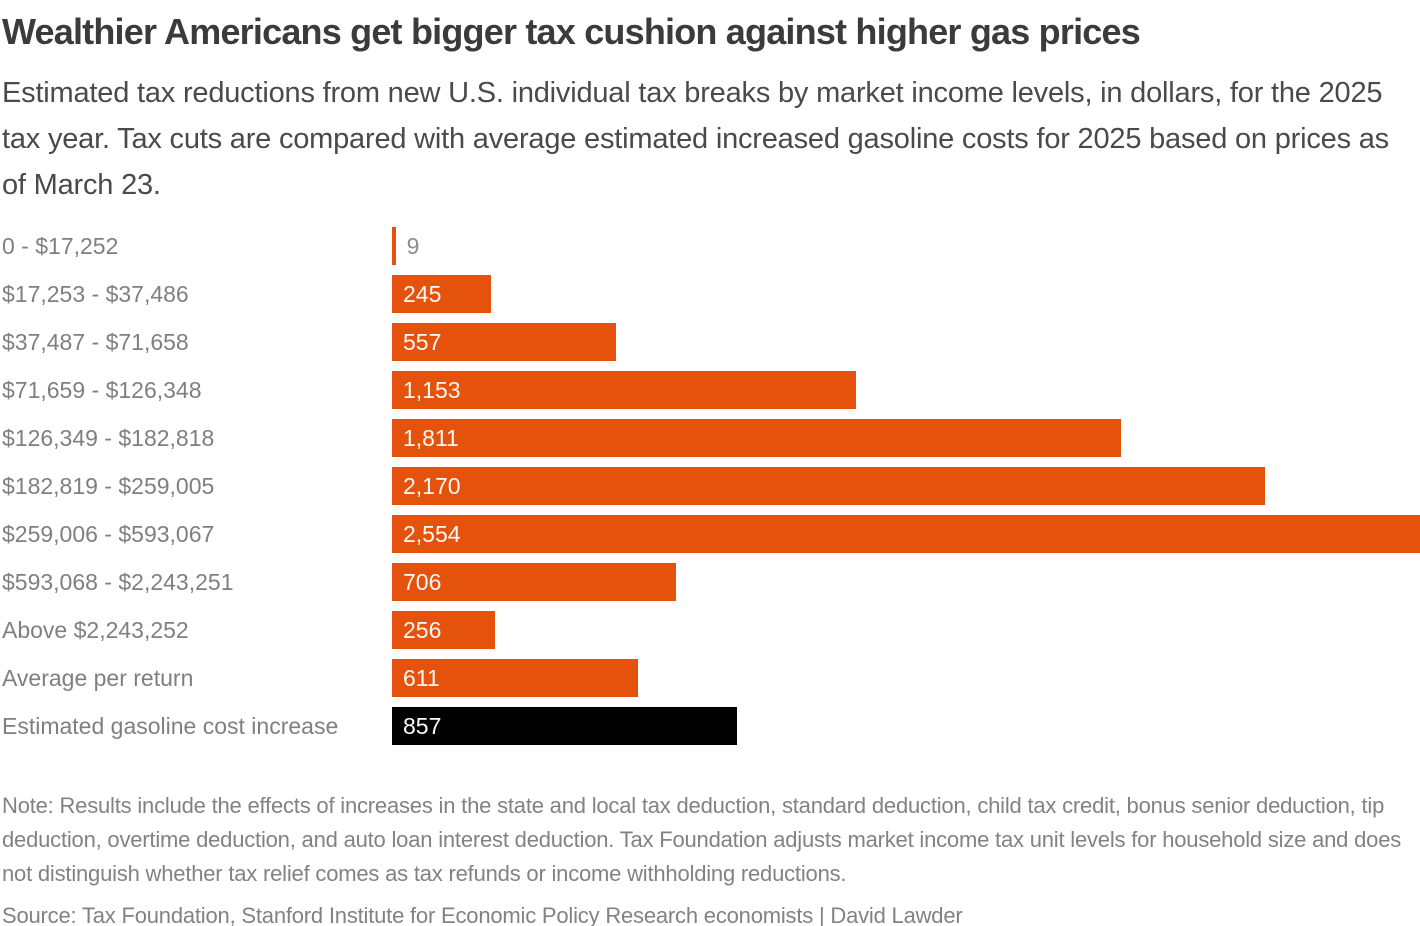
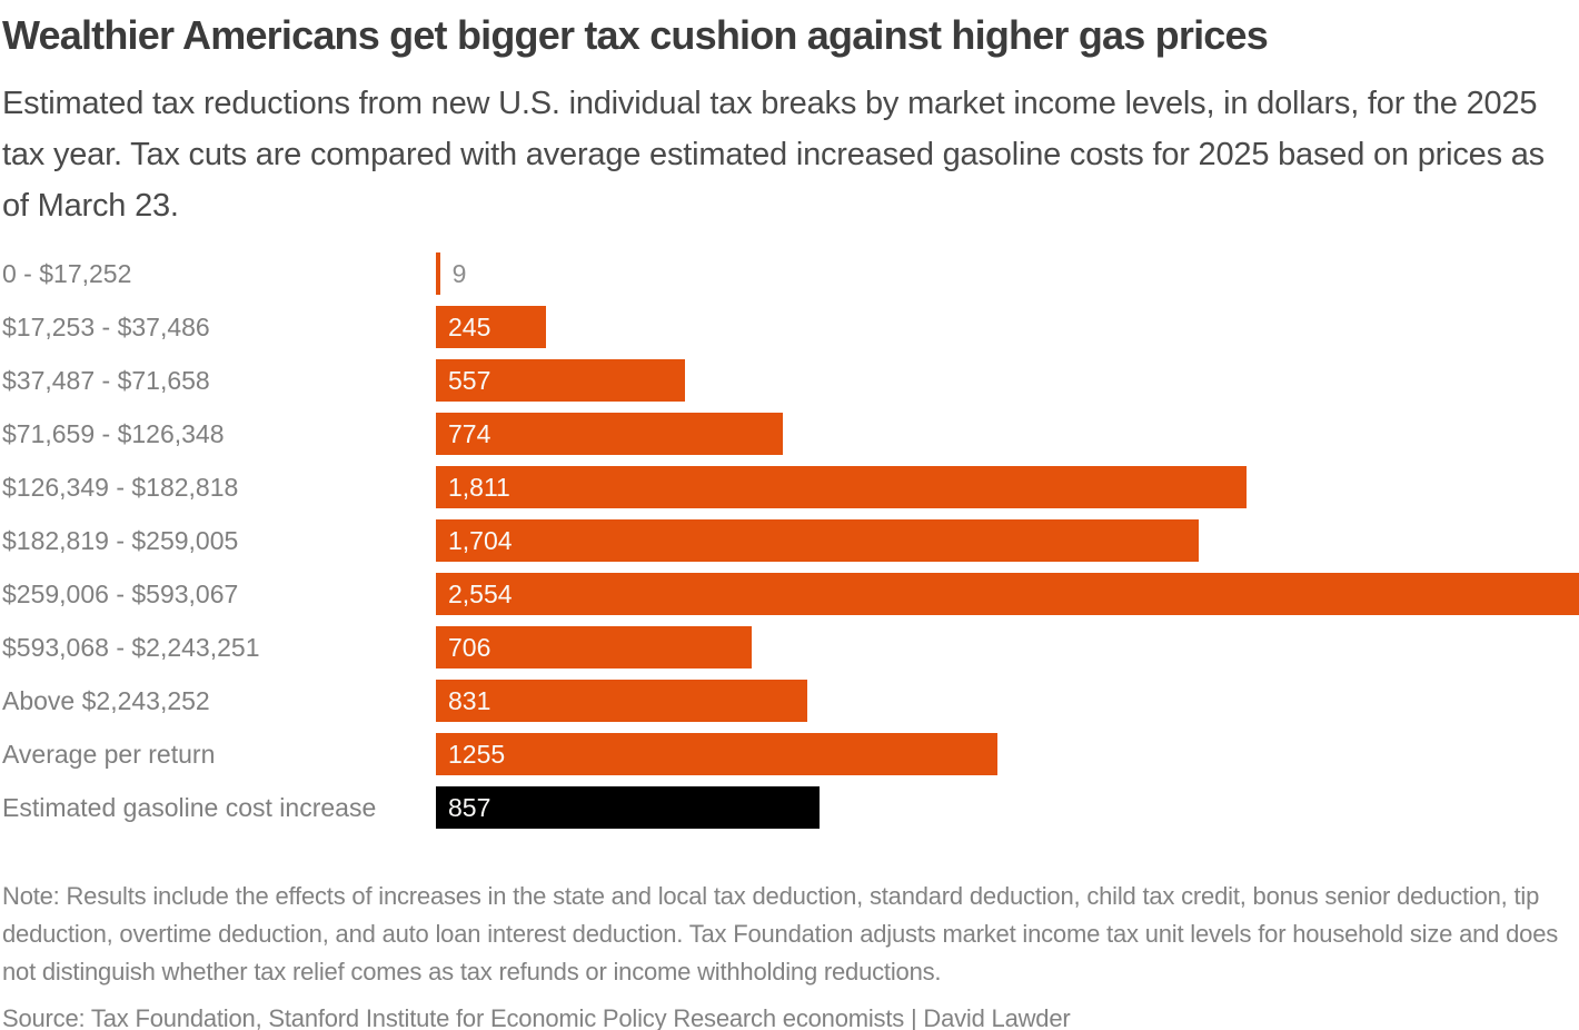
$71,659 - $126,348: 1,153 -> 774
$182,819 - $259,005: 2,170 -> 1,704
Above $2,243,252: 256 -> 831
Average per return: 611 -> 1255
